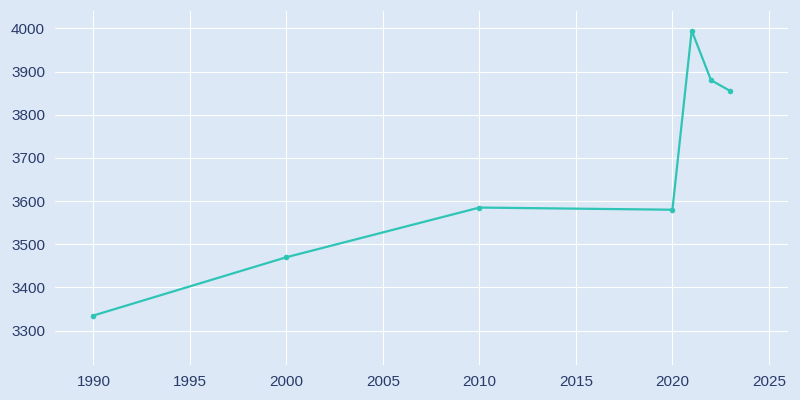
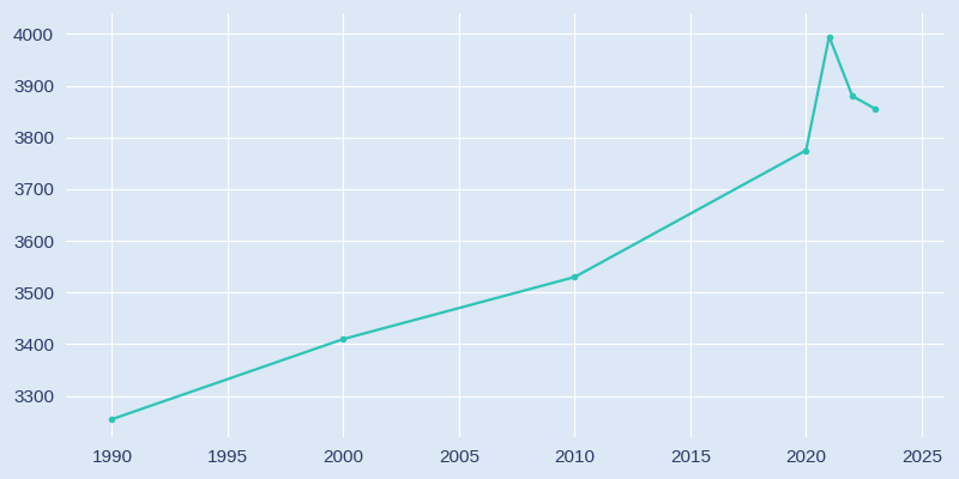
1990: 3335 -> 3255
2000: 3470 -> 3410
2010: 3585 -> 3530
2020: 3580 -> 3775
